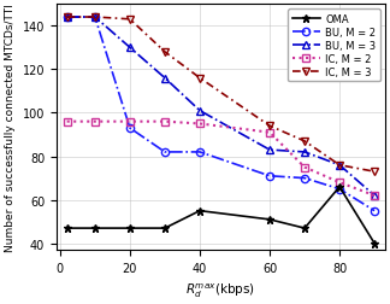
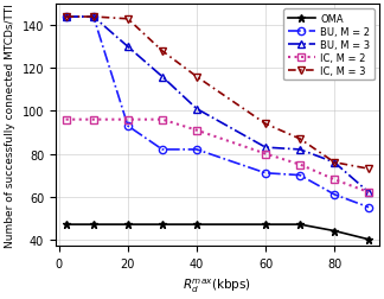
OMA/40: 55 -> 47
IC, M = 2/40: 95 -> 91
OMA/60: 51 -> 47
IC, M = 2/60: 91 -> 80
OMA/80: 66 -> 44
BU, M = 2/80: 65 -> 61
